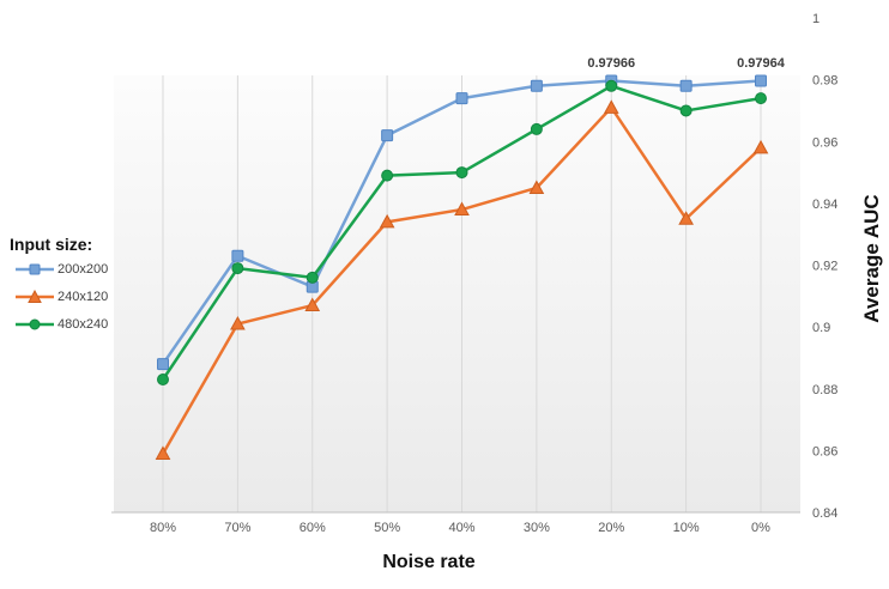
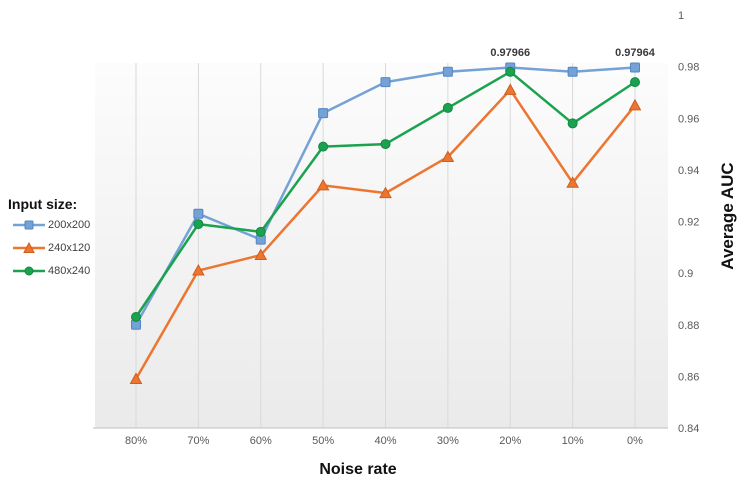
200x200/80%: 0.888 -> 0.880
240x120/40%: 0.938 -> 0.931
480x240/10%: 0.970 -> 0.958
240x120/0%: 0.958 -> 0.965
